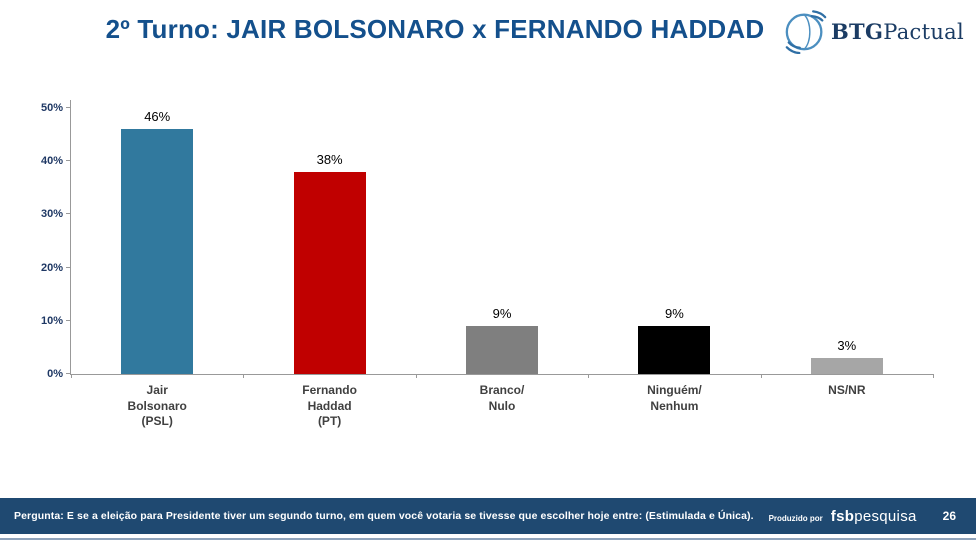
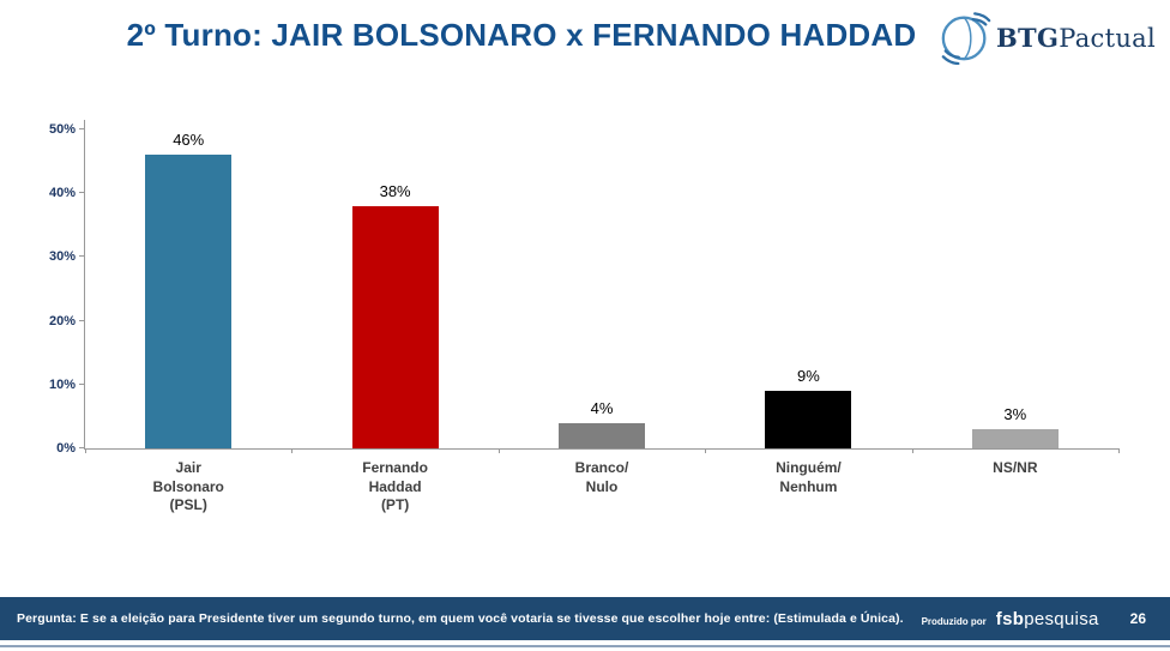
Branco/ Nulo: 9% -> 4%
